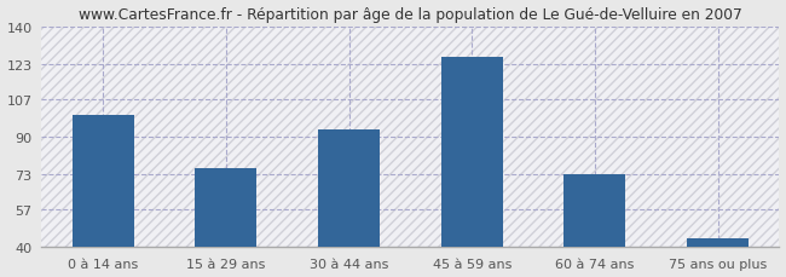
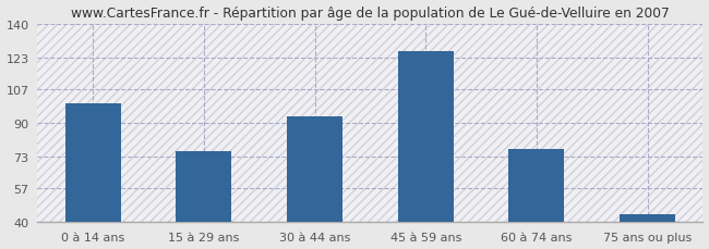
60 à 74 ans: 73 -> 77
